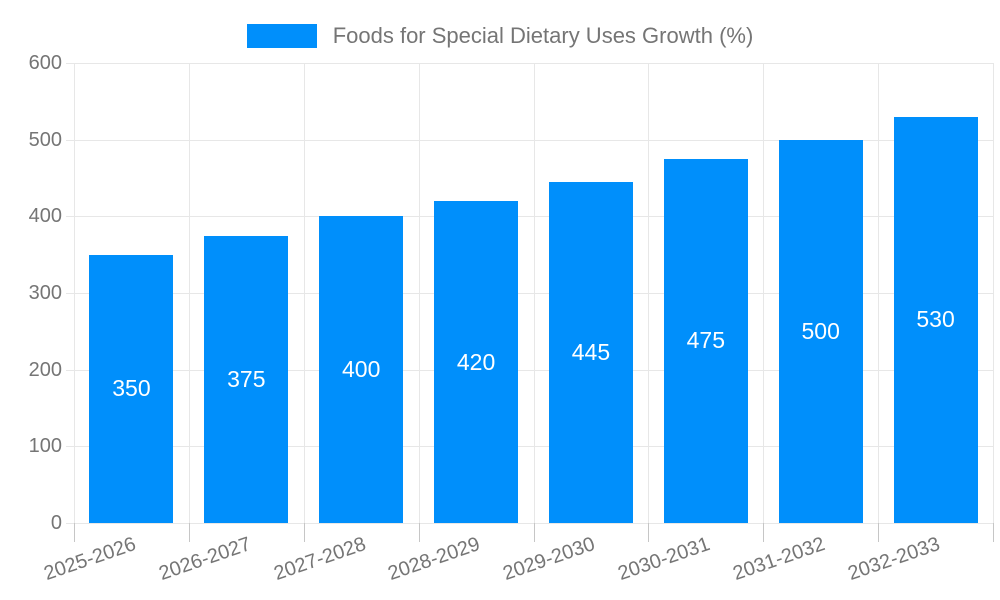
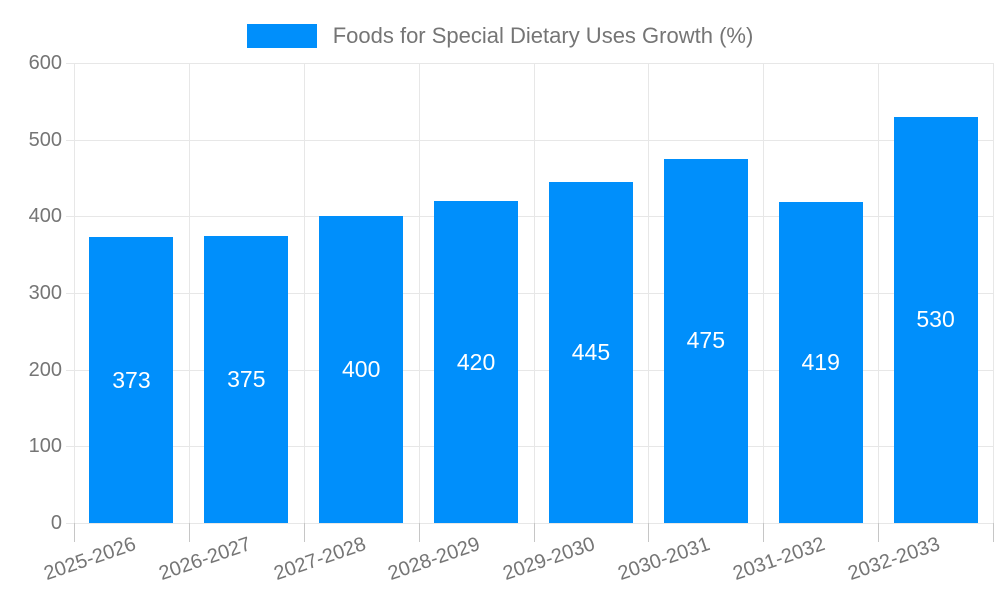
2025-2026: 350 -> 373
2031-2032: 500 -> 419
